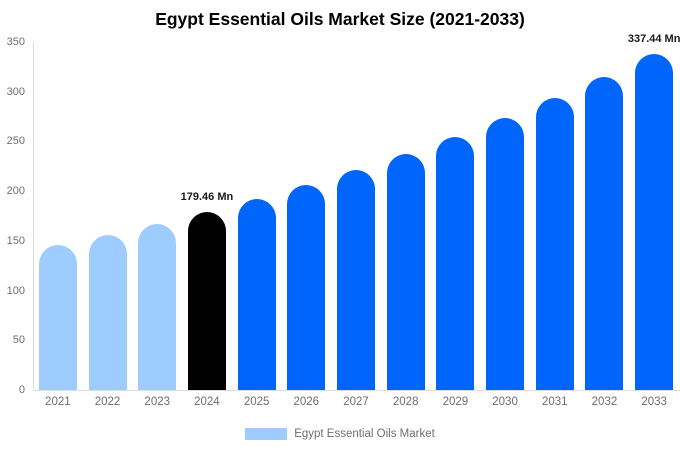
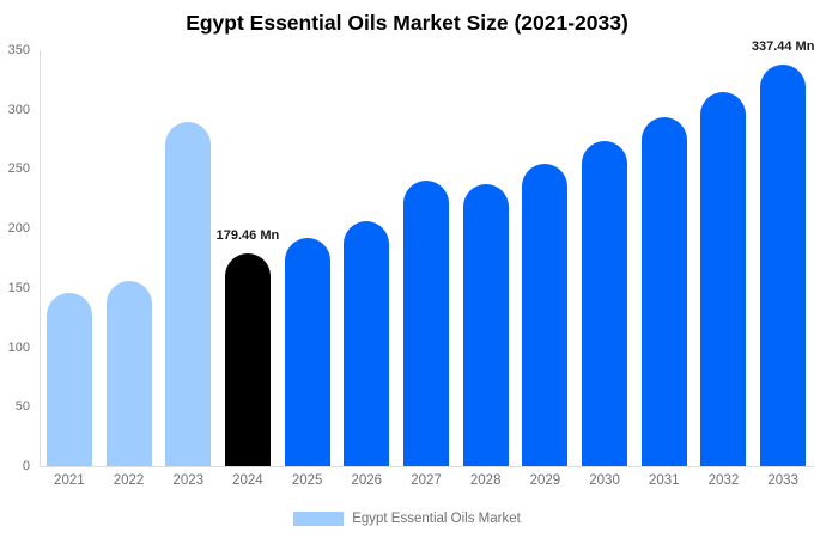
2023: 170 -> 290
2027: 220 -> 240
